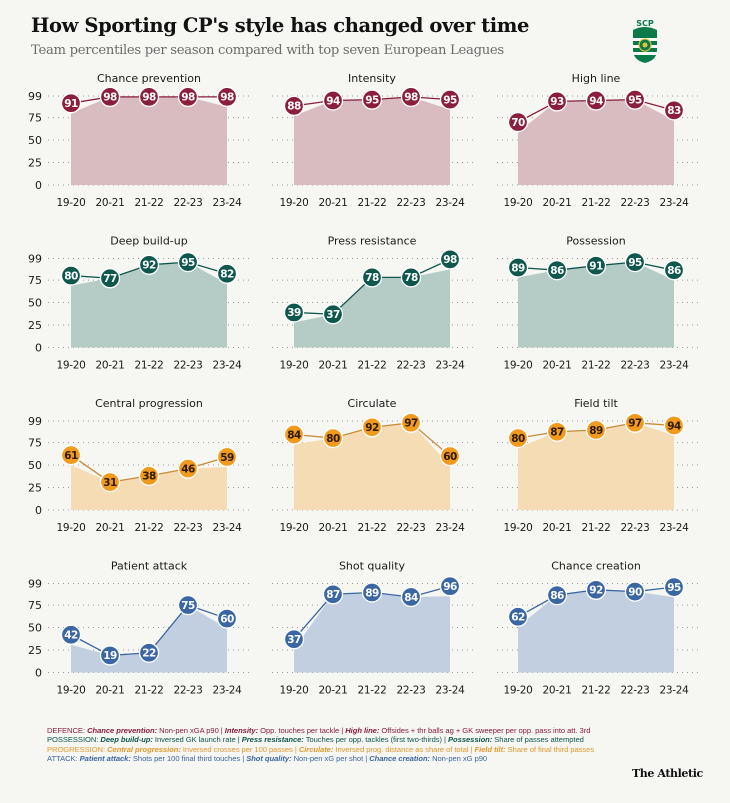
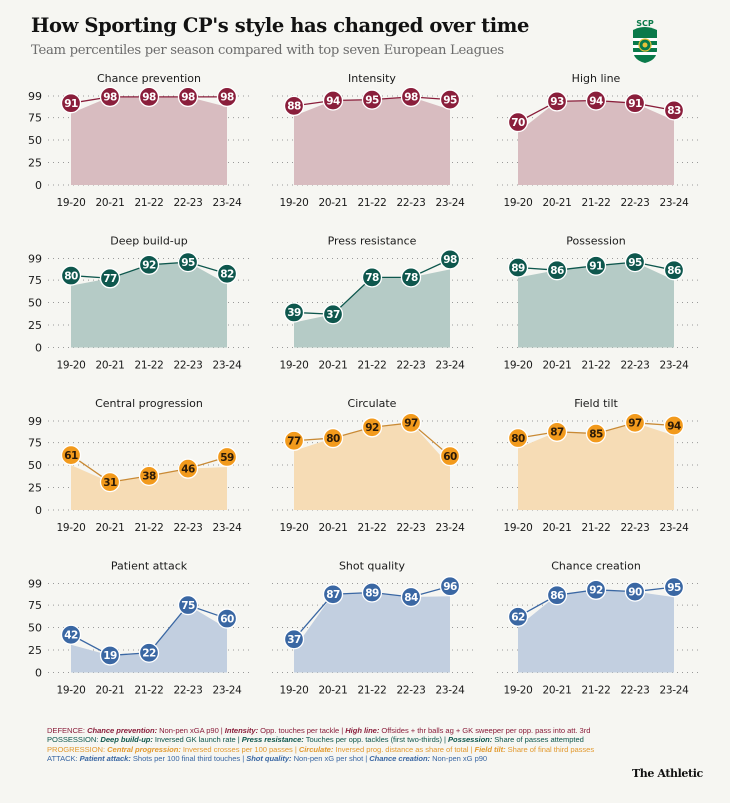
High line/22-23: 95 -> 91
Circulate/19-20: 84 -> 77
Field tilt/21-22: 89 -> 85
